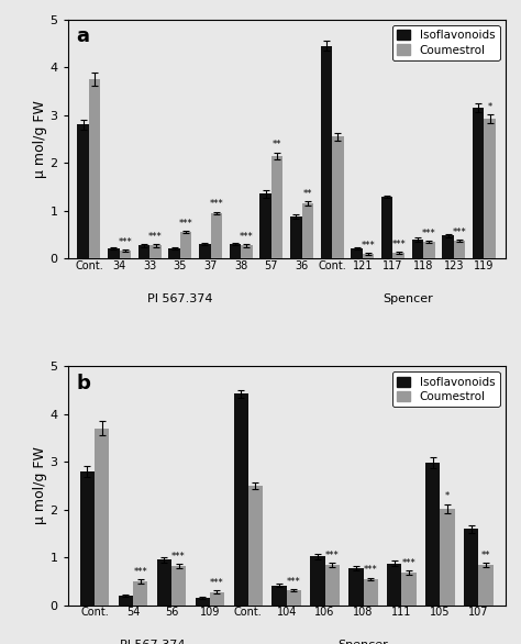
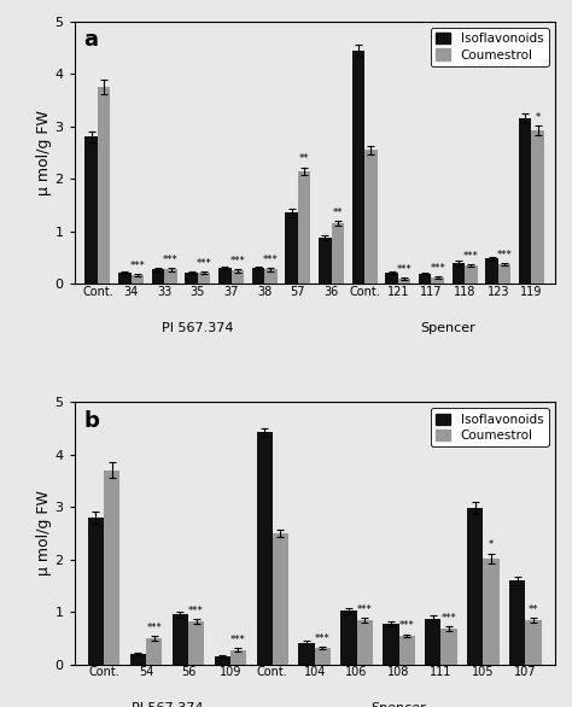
Coumestrol/35: 0.55 -> 0.22
Coumestrol/37: 0.95 -> 0.25
Isoflavonoids/117: 1.30 -> 0.20
